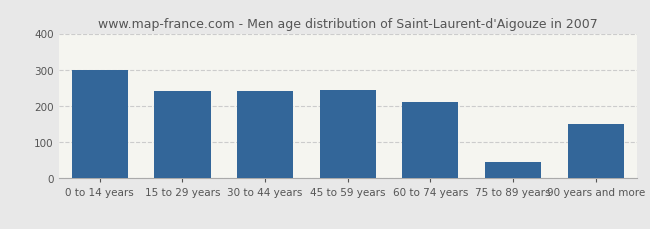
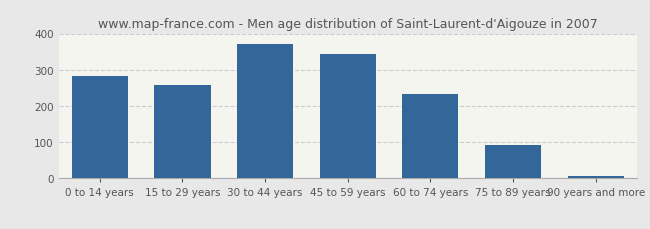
0 to 14 years: 300 -> 283
15 to 29 years: 240 -> 258
30 to 44 years: 240 -> 370
45 to 59 years: 245 -> 343
60 to 74 years: 210 -> 232
75 to 89 years: 45 -> 93
90 years and more: 150 -> 8
